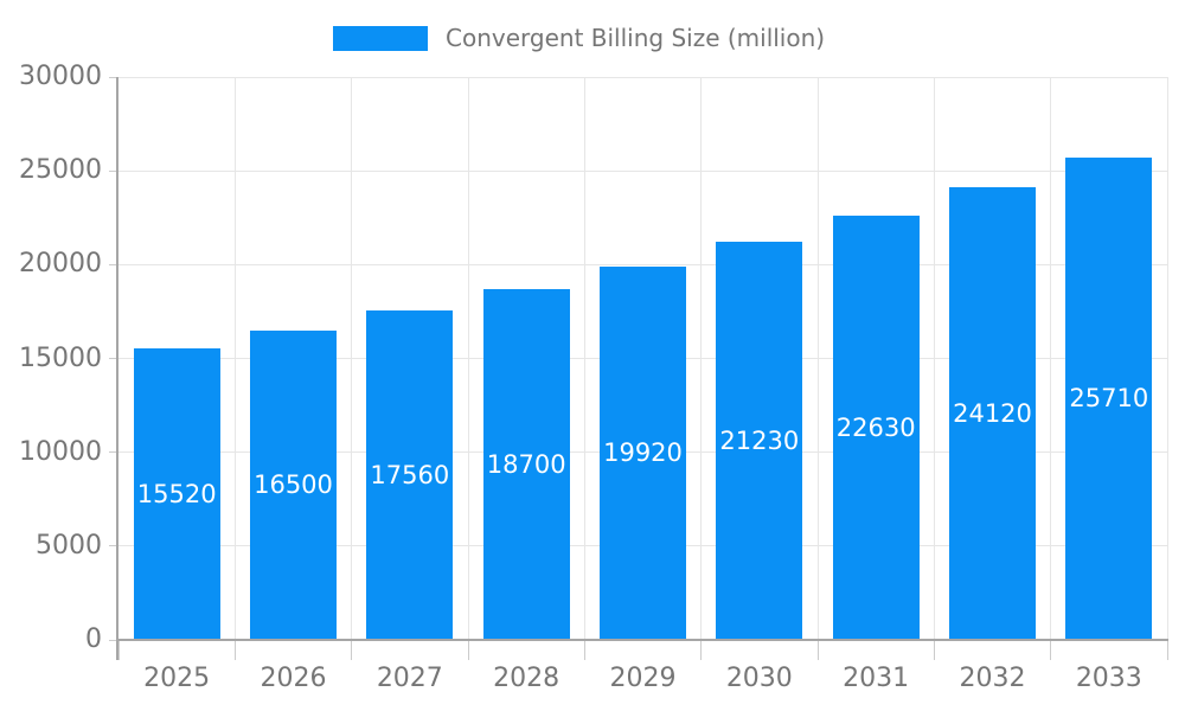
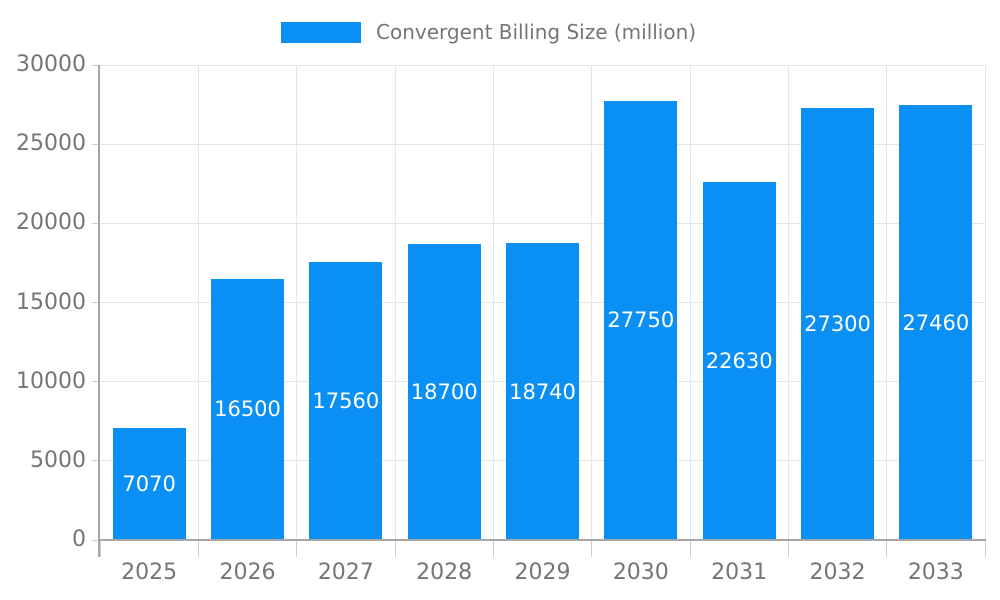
2025: 15520 -> 7070
2029: 19920 -> 18740
2030: 21230 -> 27750
2032: 24120 -> 27300
2033: 25710 -> 27460
